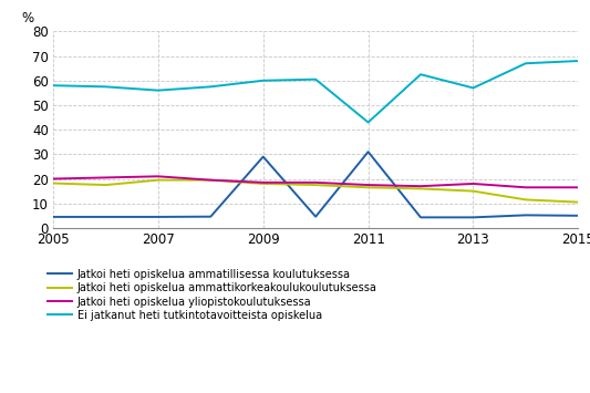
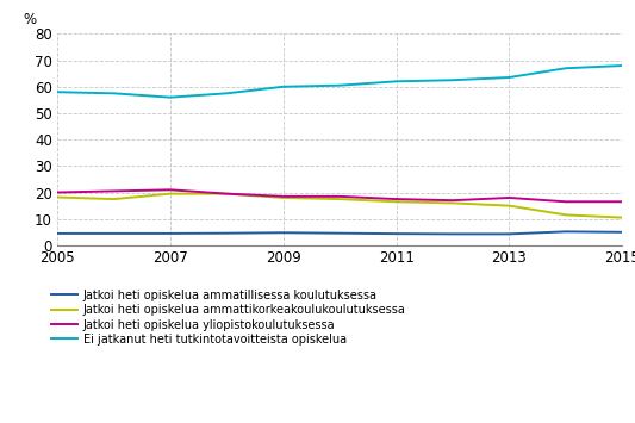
Jatkoi heti opiskelua ammatillisessa koulutuksessa/2009: 29.0 -> 4.8
Jatkoi heti opiskelua ammatillisessa koulutuksessa/2011: 31.0 -> 4.4
Ei jatkanut heti tutkintotavoitteista opiskelua/2011: 43.0 -> 62.0
Ei jatkanut heti tutkintotavoitteista opiskelua/2013: 57.0 -> 63.5
